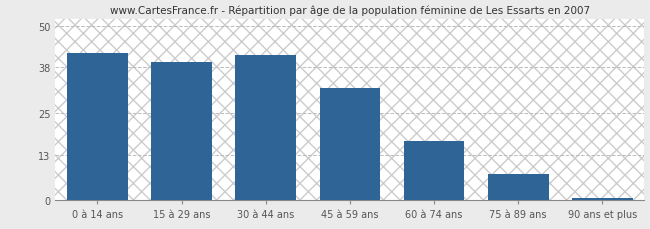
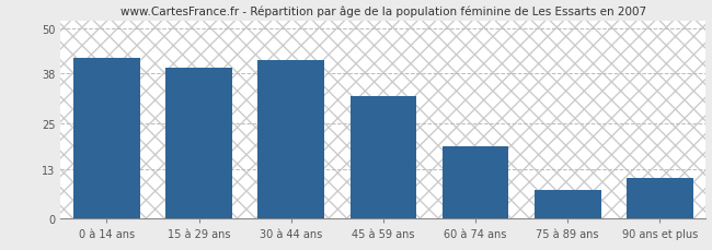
60 à 74 ans: 17.0 -> 19.0
90 ans et plus: 0.5 -> 10.5
